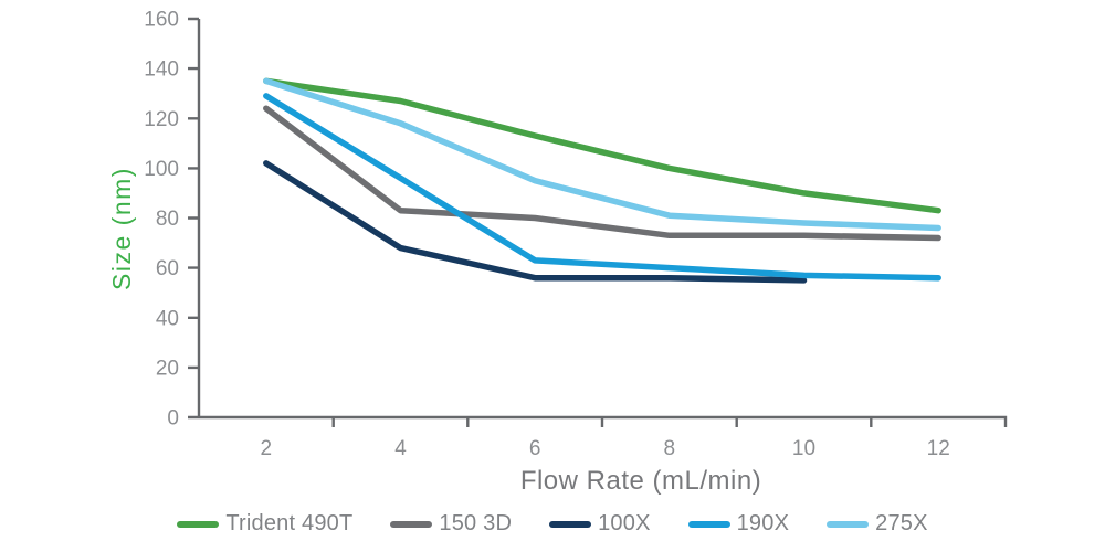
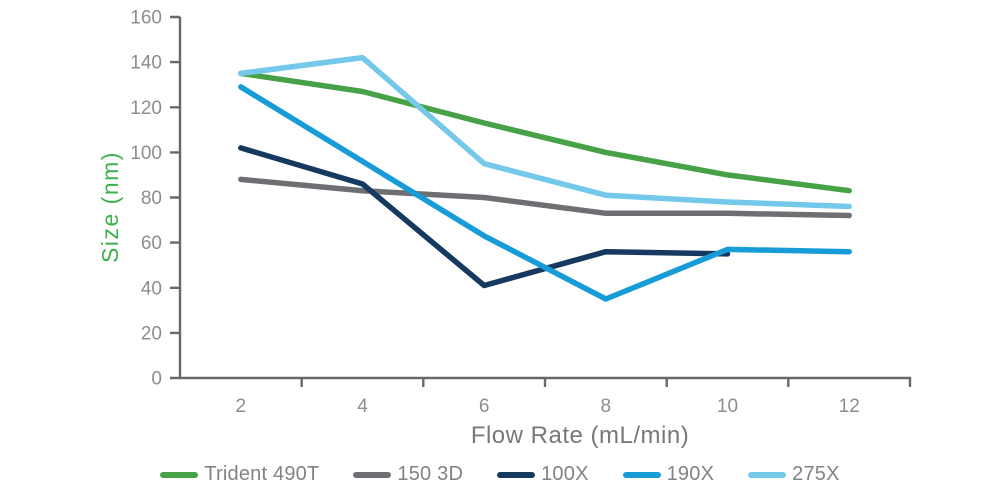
150 3D/2: 124 -> 88
100X/4: 68 -> 86
275X/4: 118 -> 142
100X/6: 56 -> 41
190X/8: 60 -> 35
